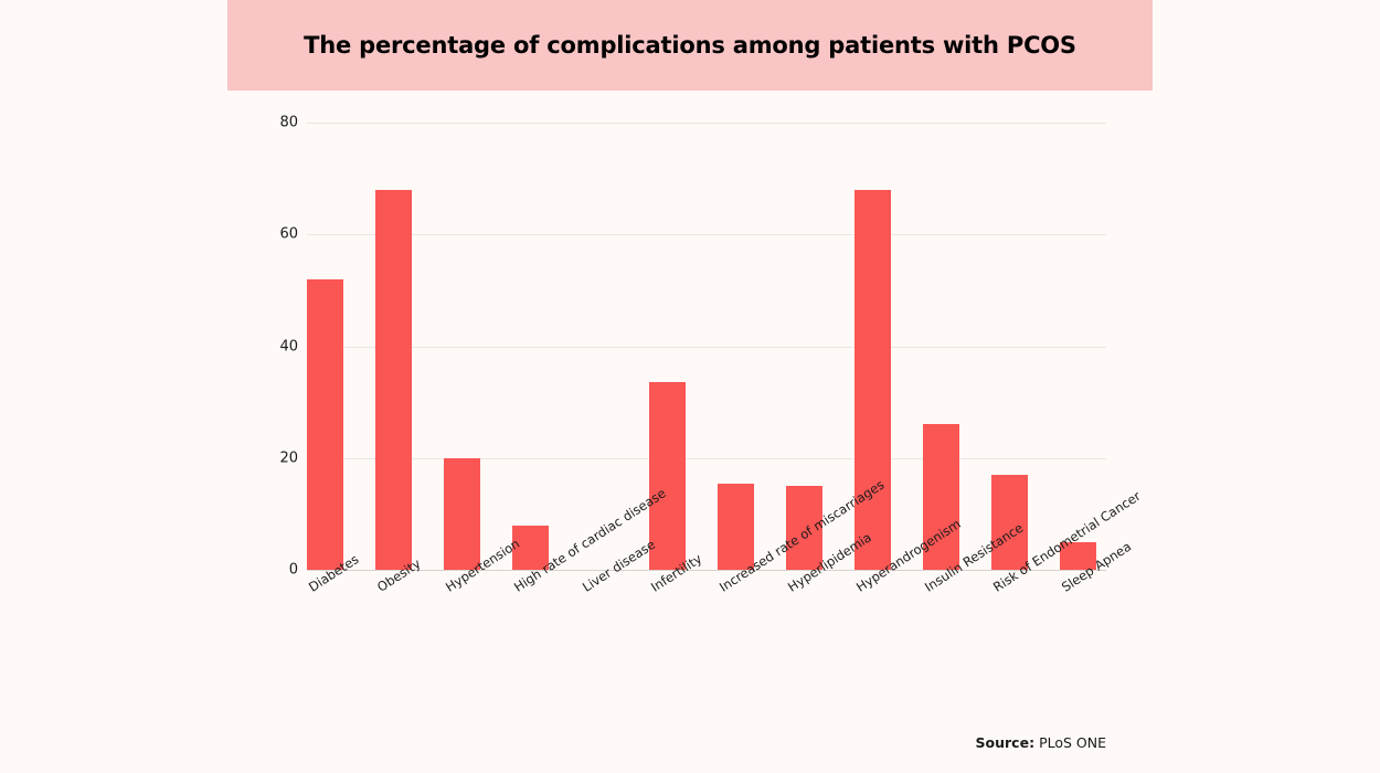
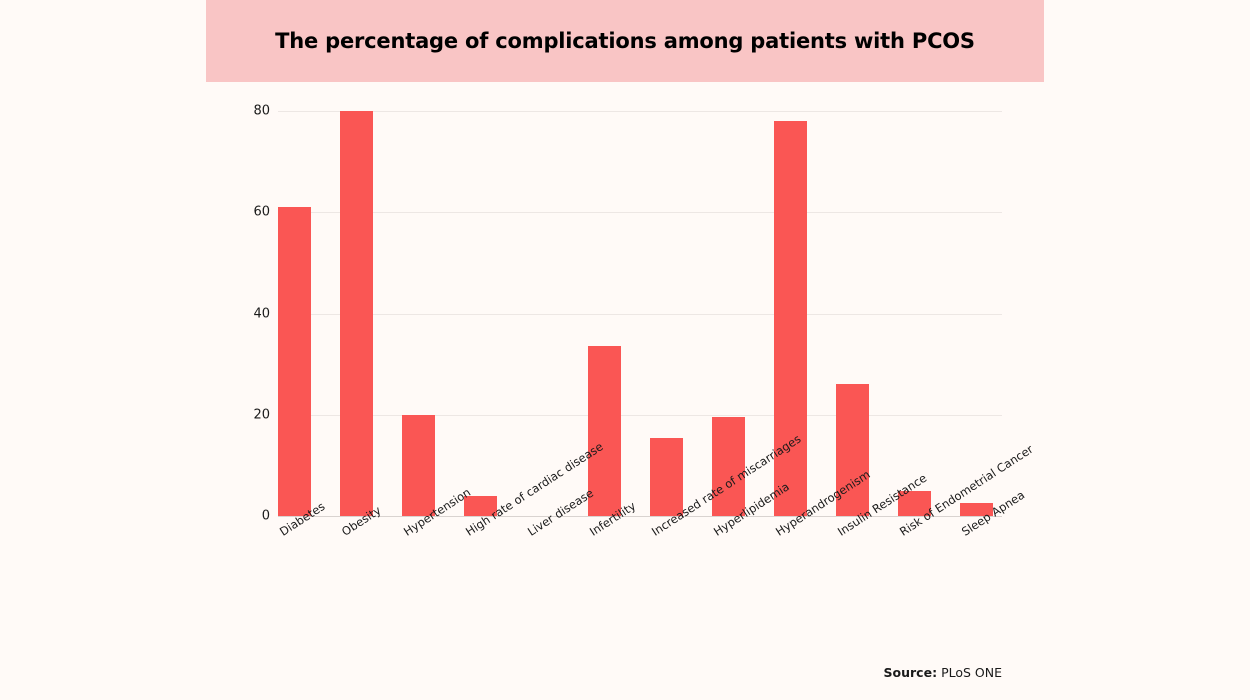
Diabetes: 52 -> 61
Obesity: 68 -> 80
High rate of cardiac disease: 8 -> 4
Hyperlipidemia: 15 -> 20
Hyperandrogenism: 68 -> 78
Risk of Endometrial Cancer: 17 -> 5
Sleep Apnea: 5 -> 2
